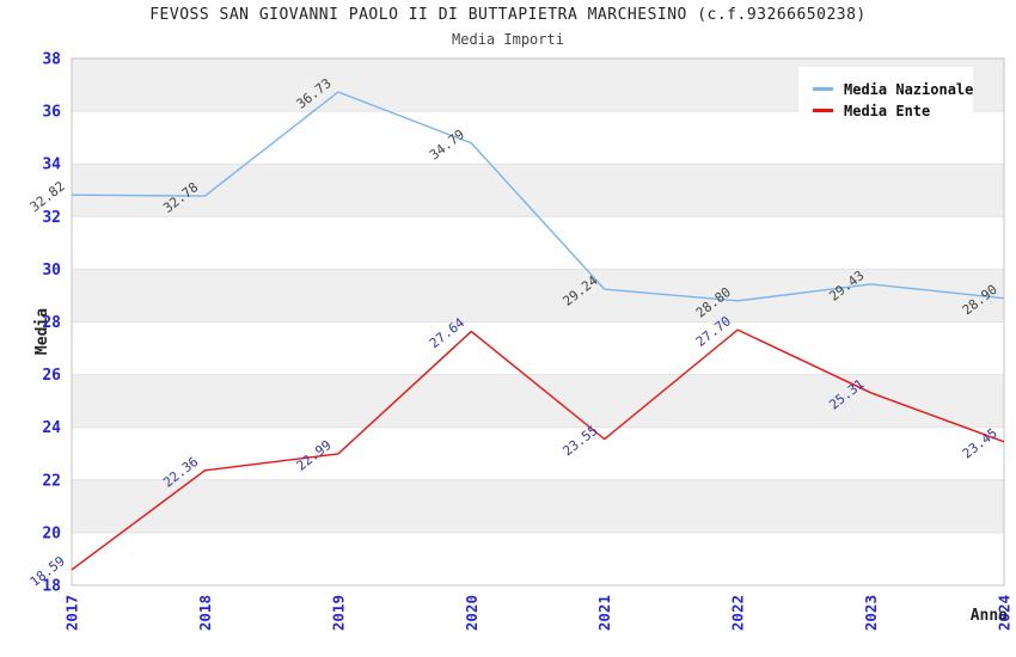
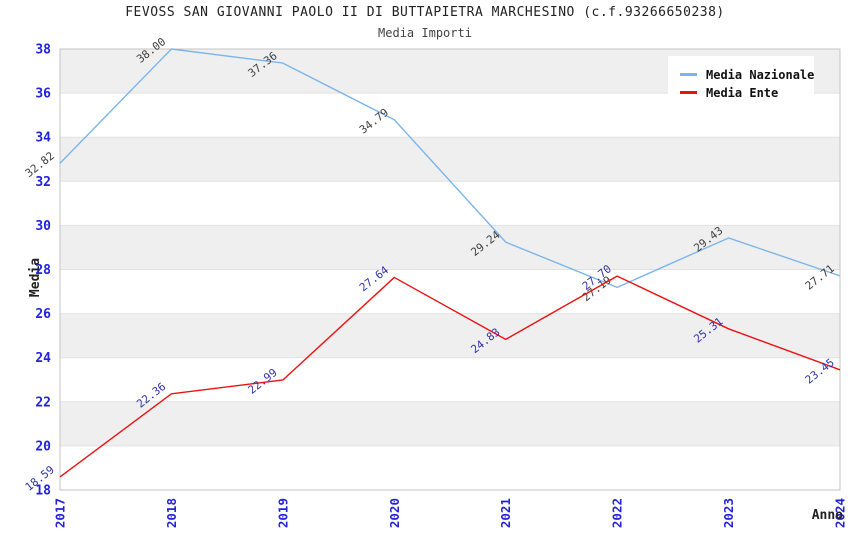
Media Nazionale/2018: 32.78 -> 38.00
Media Nazionale/2019: 36.73 -> 37.36
Media Ente/2021: 23.55 -> 24.83
Media Nazionale/2022: 28.80 -> 27.19
Media Nazionale/2024: 28.90 -> 27.71
